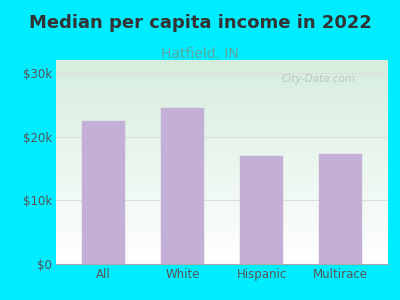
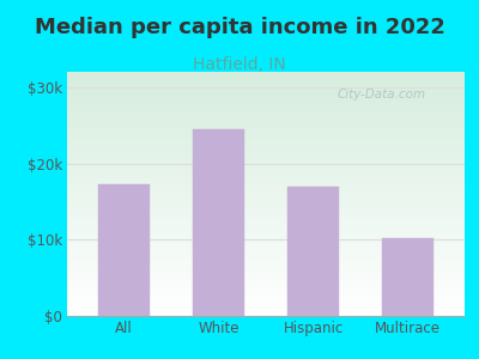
All: $22.5k -> $17.2k
Multirace: $17.3k -> $10.2k
